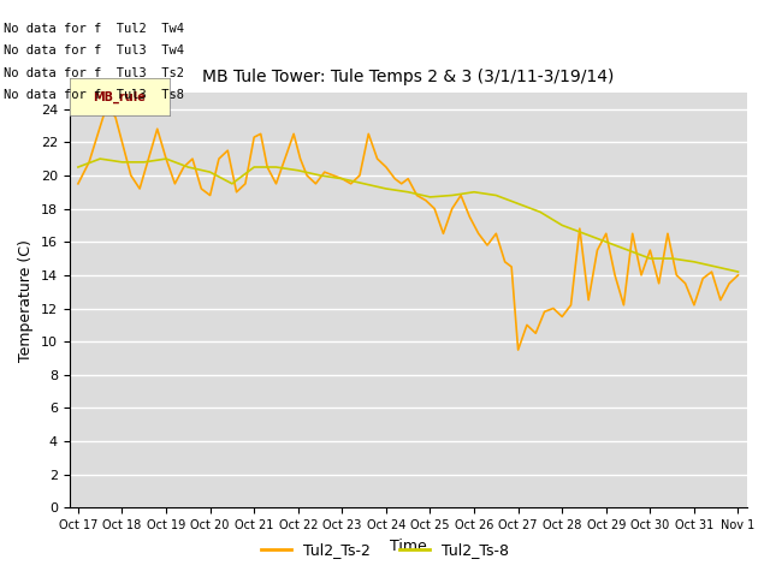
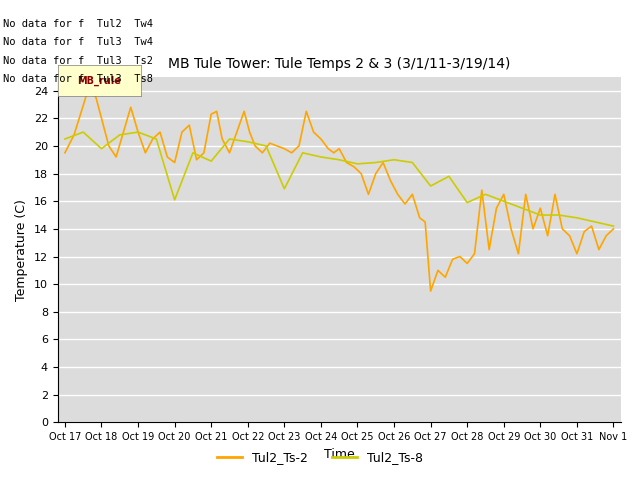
Tul2_Ts-8/Oct 18: 20.8 -> 19.8
Tul2_Ts-8/Oct 20: 20.2 -> 16.1
Tul2_Ts-8/Oct 21: 20.5 -> 18.9
Tul2_Ts-8/Oct 23: 19.8 -> 16.9
Tul2_Ts-8/Oct 27: 18.3 -> 17.1
Tul2_Ts-8/Oct 28: 17.0 -> 15.9
